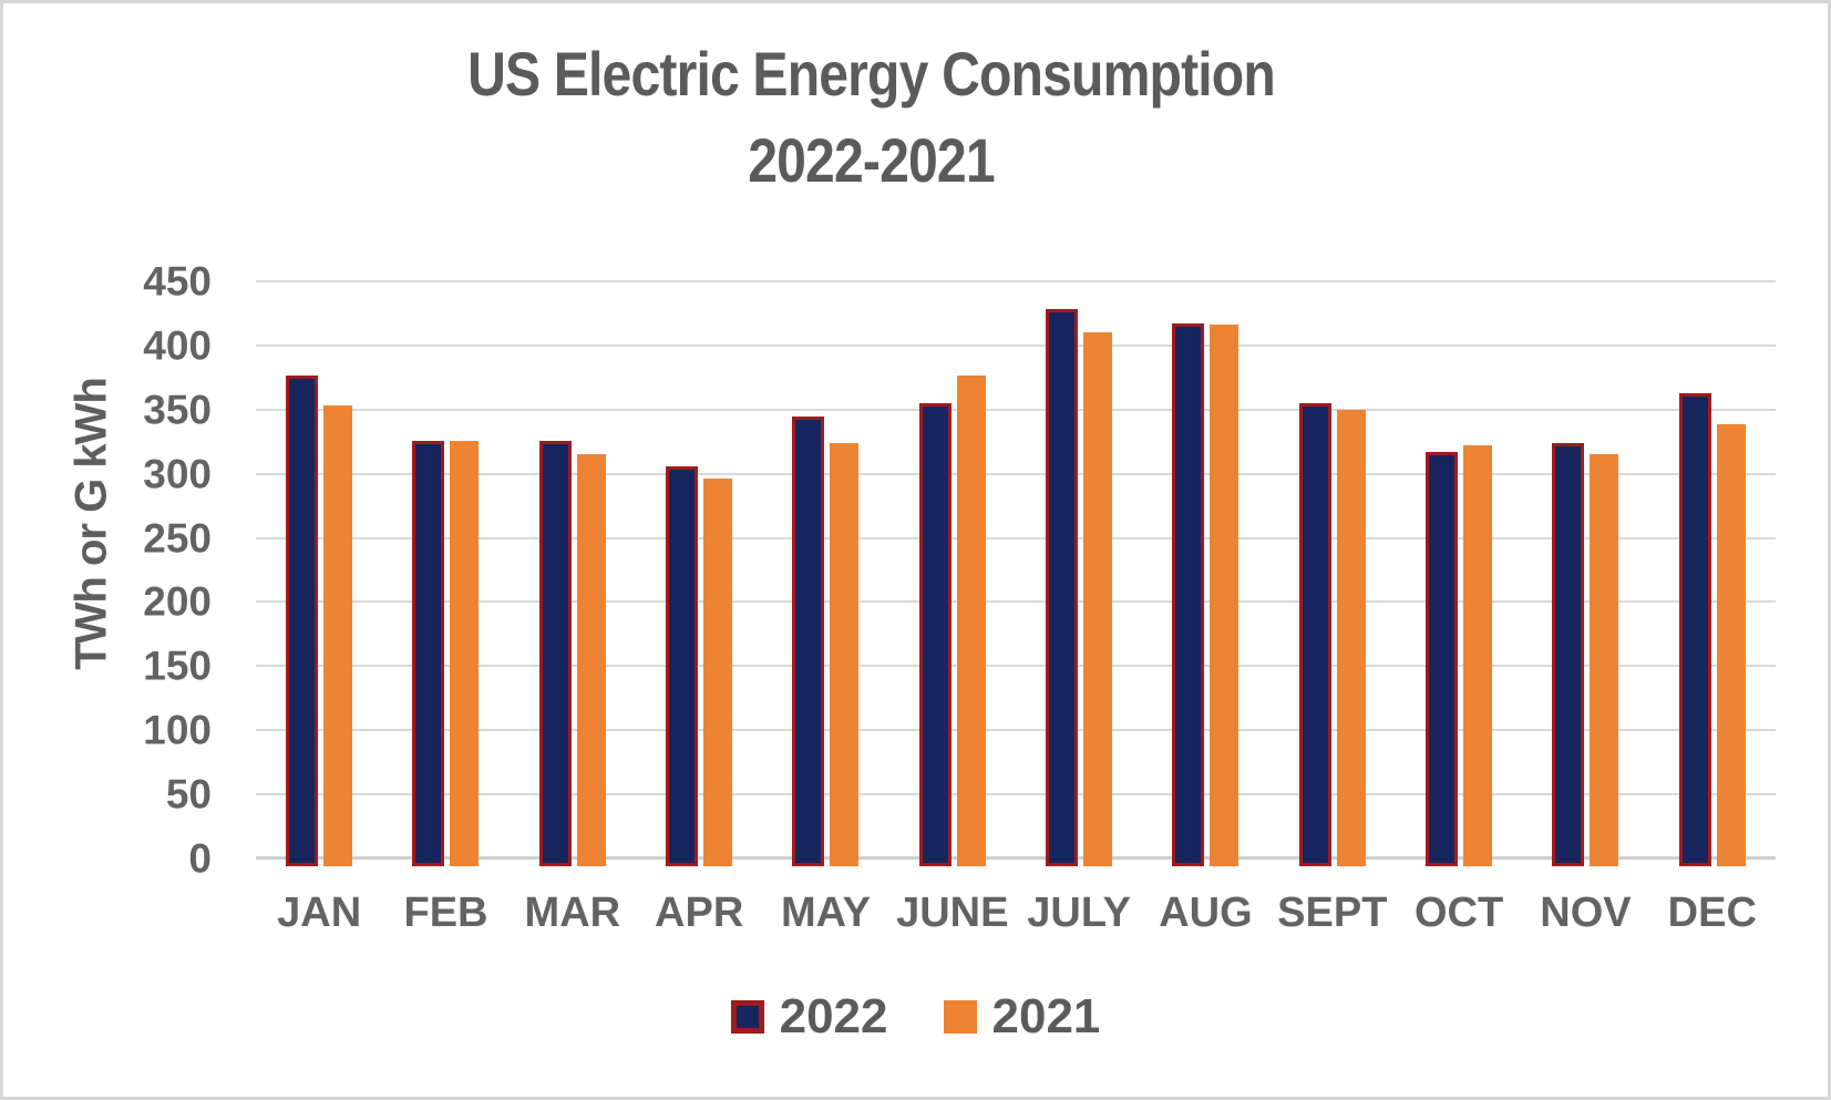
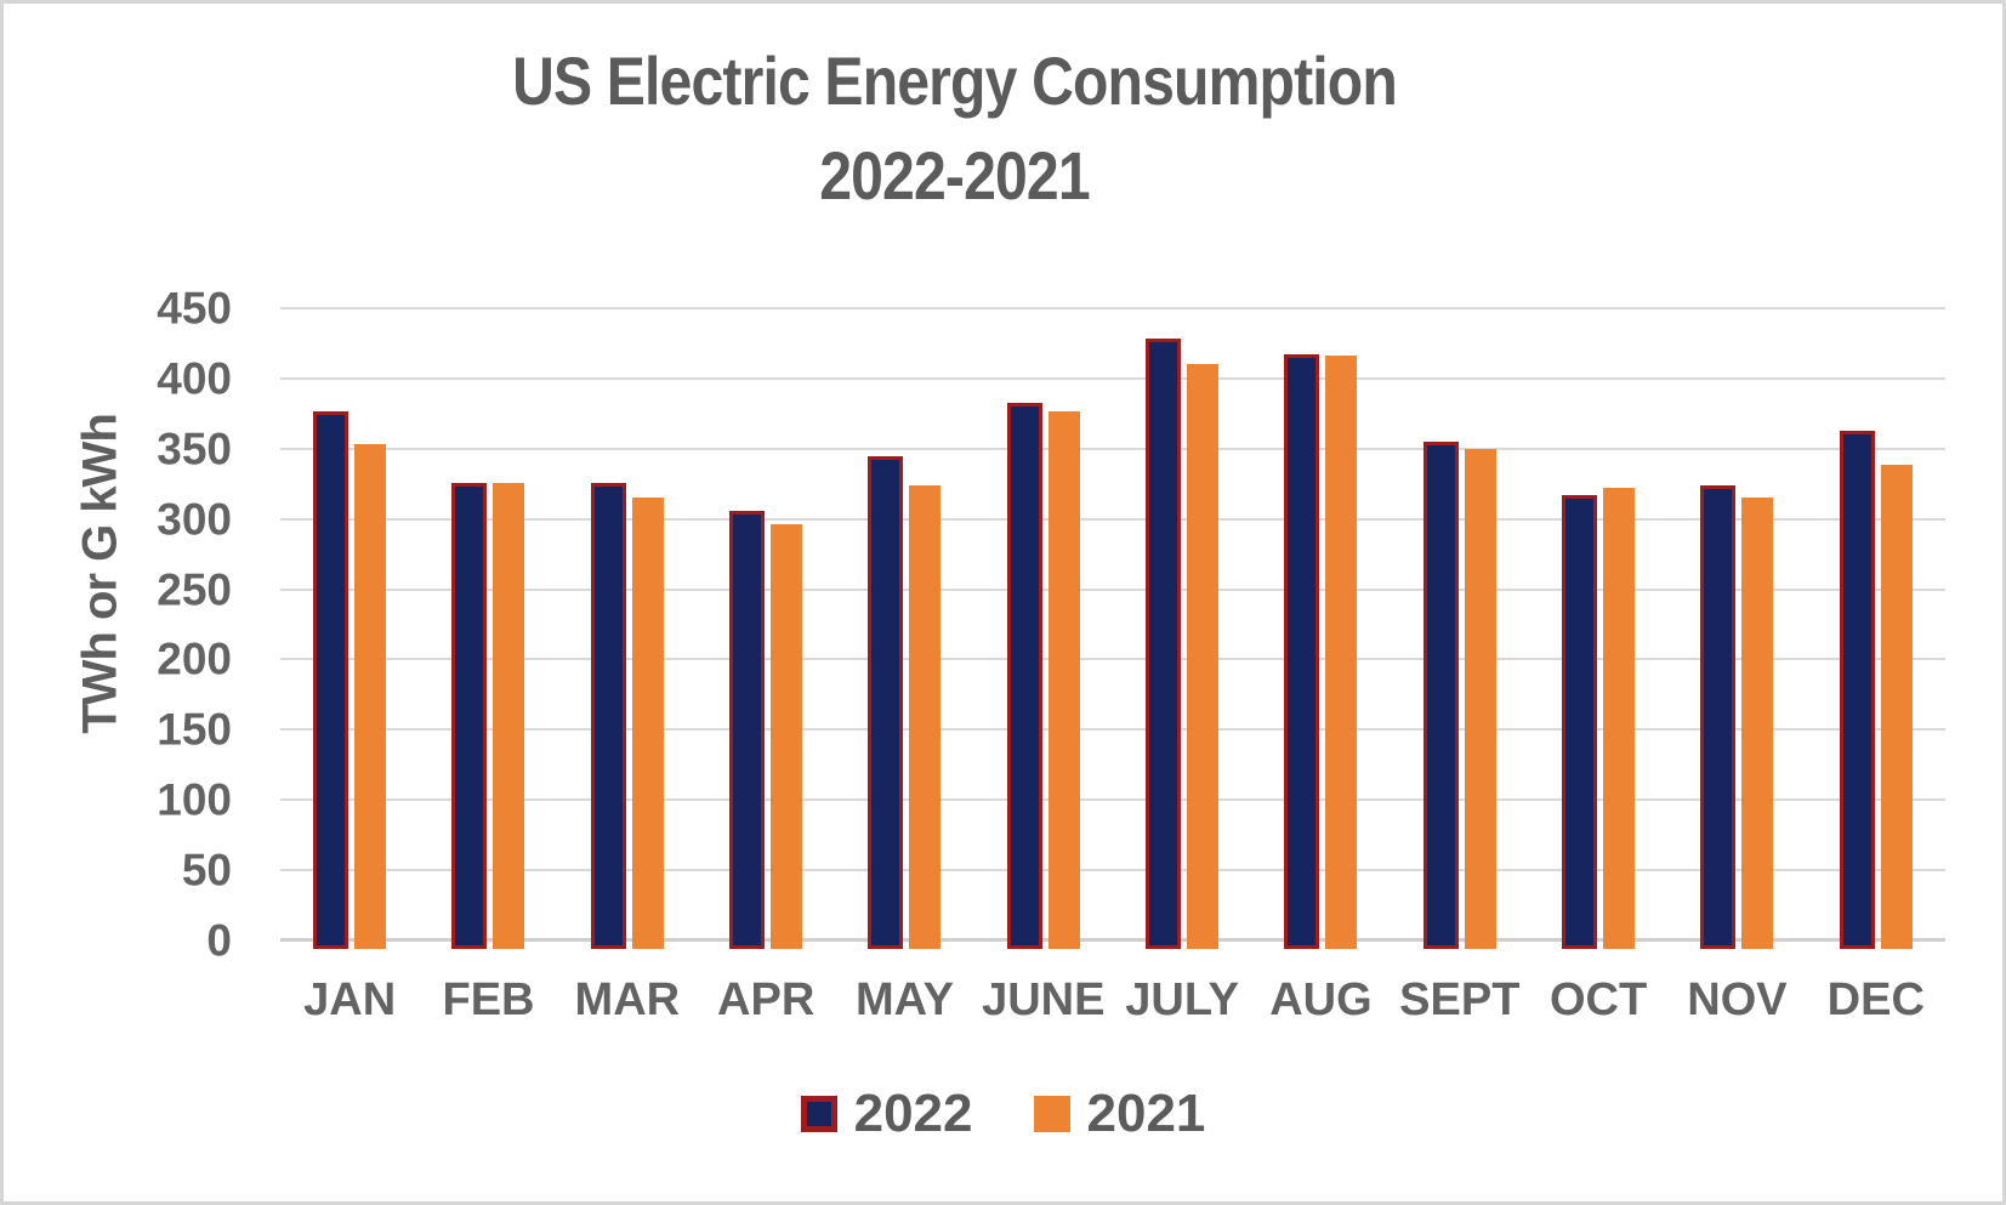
2022/JUNE: 355 -> 383
